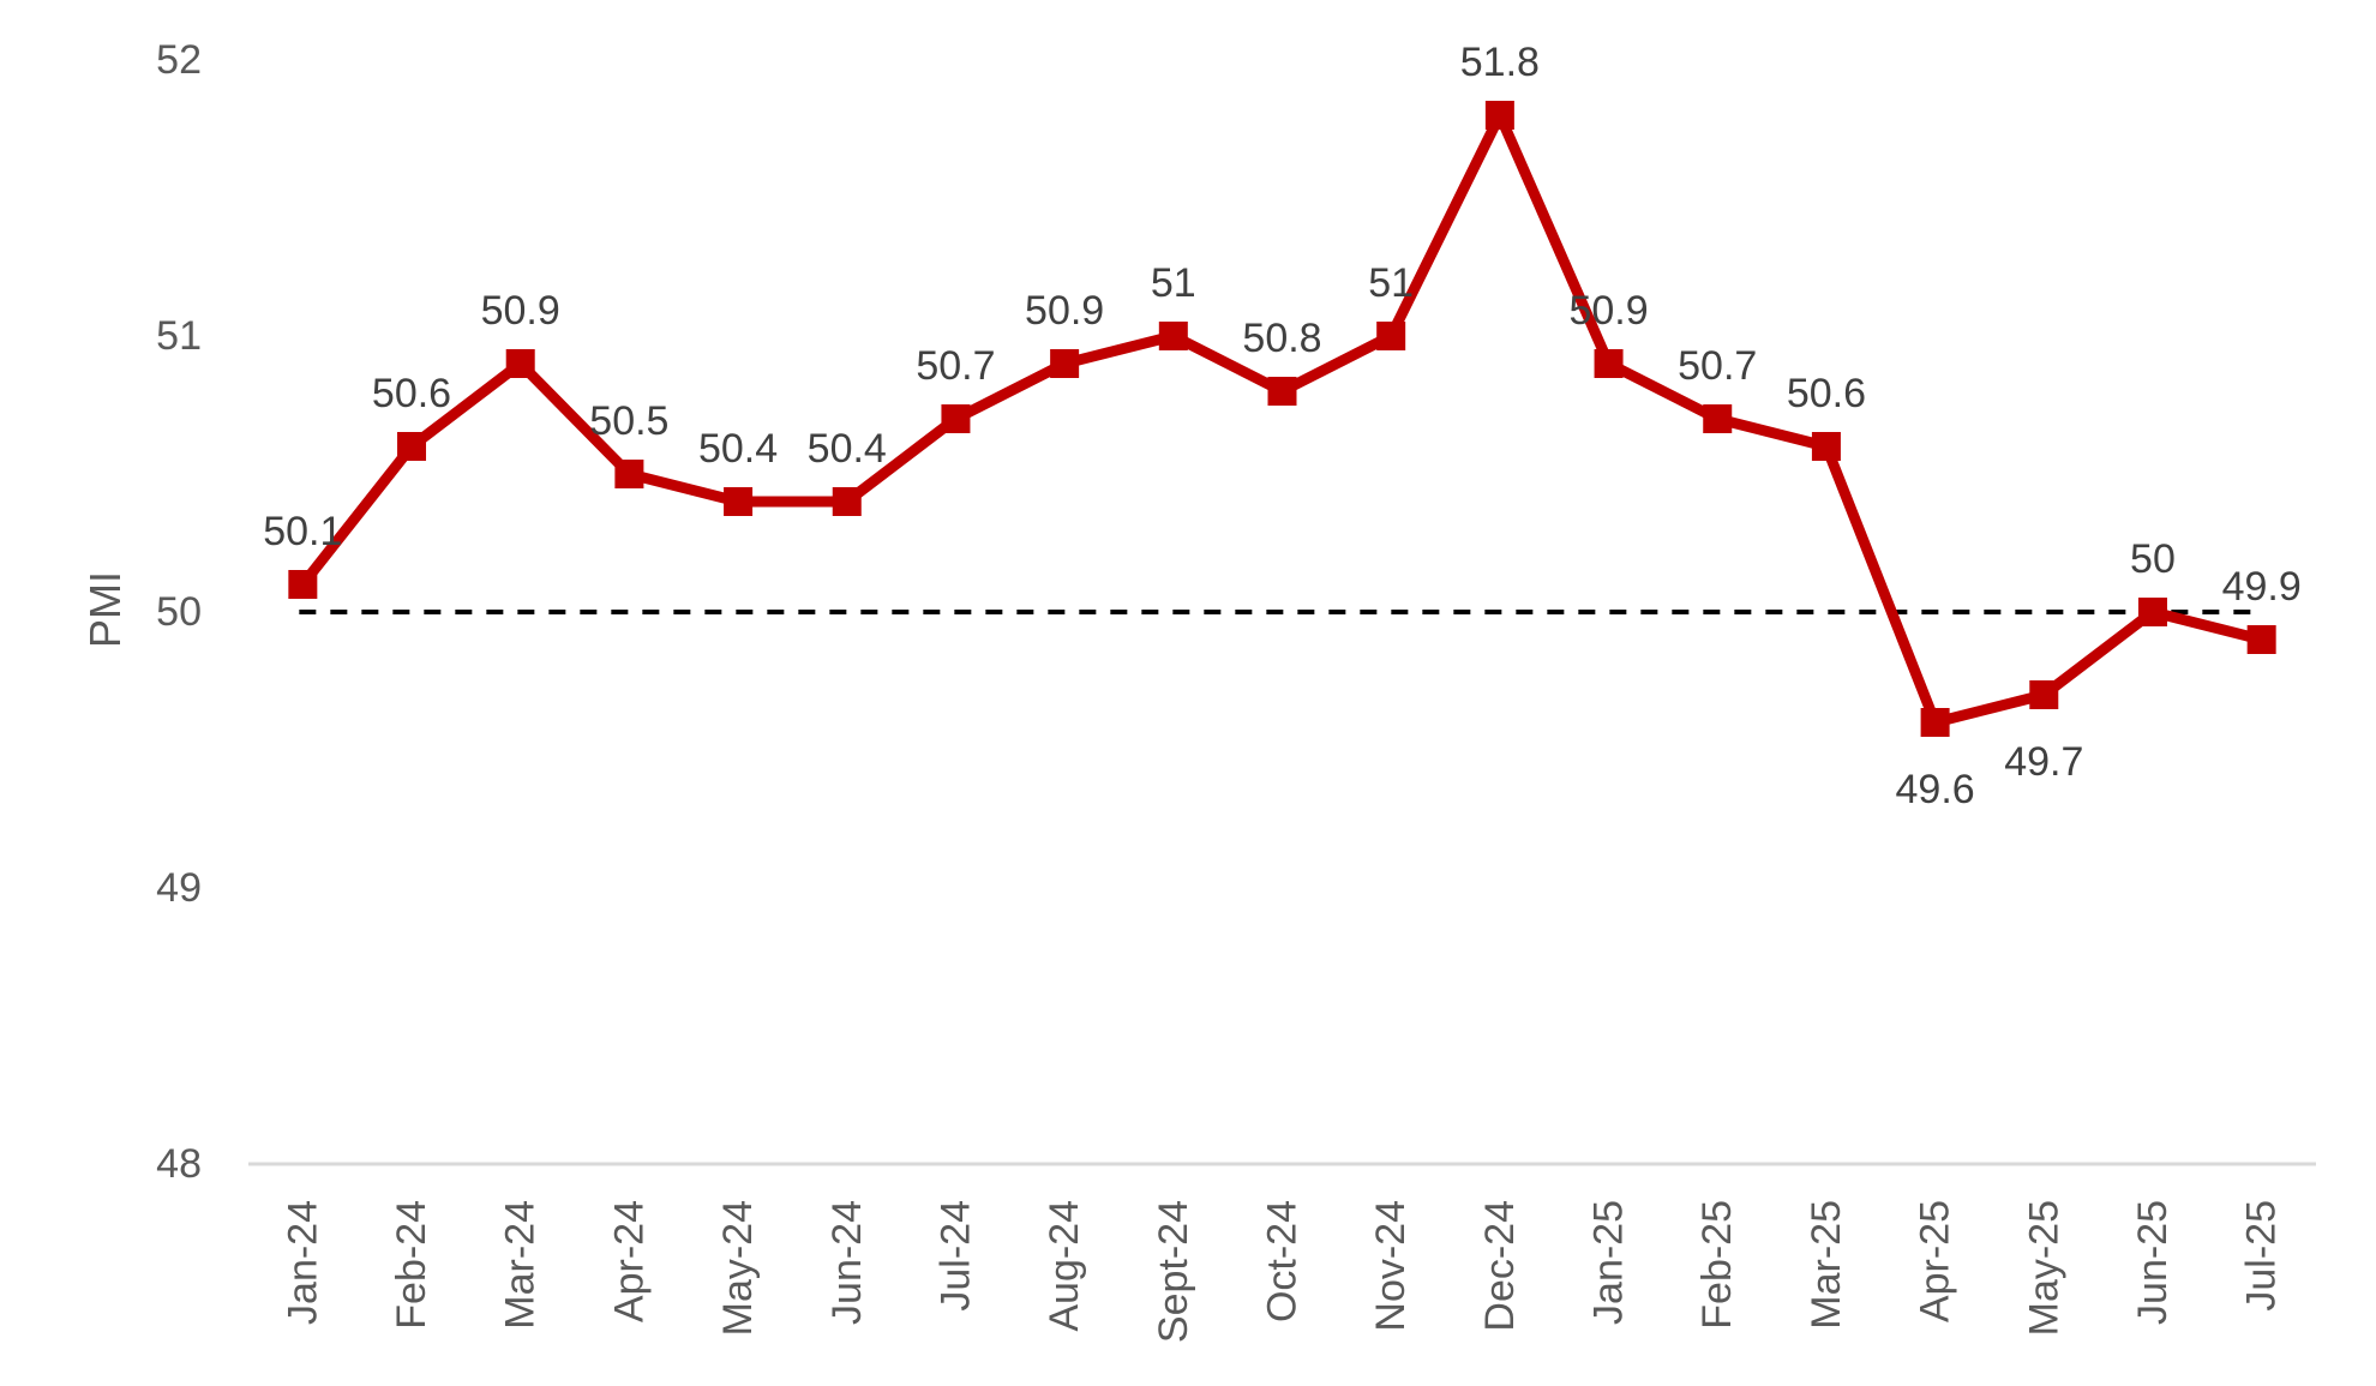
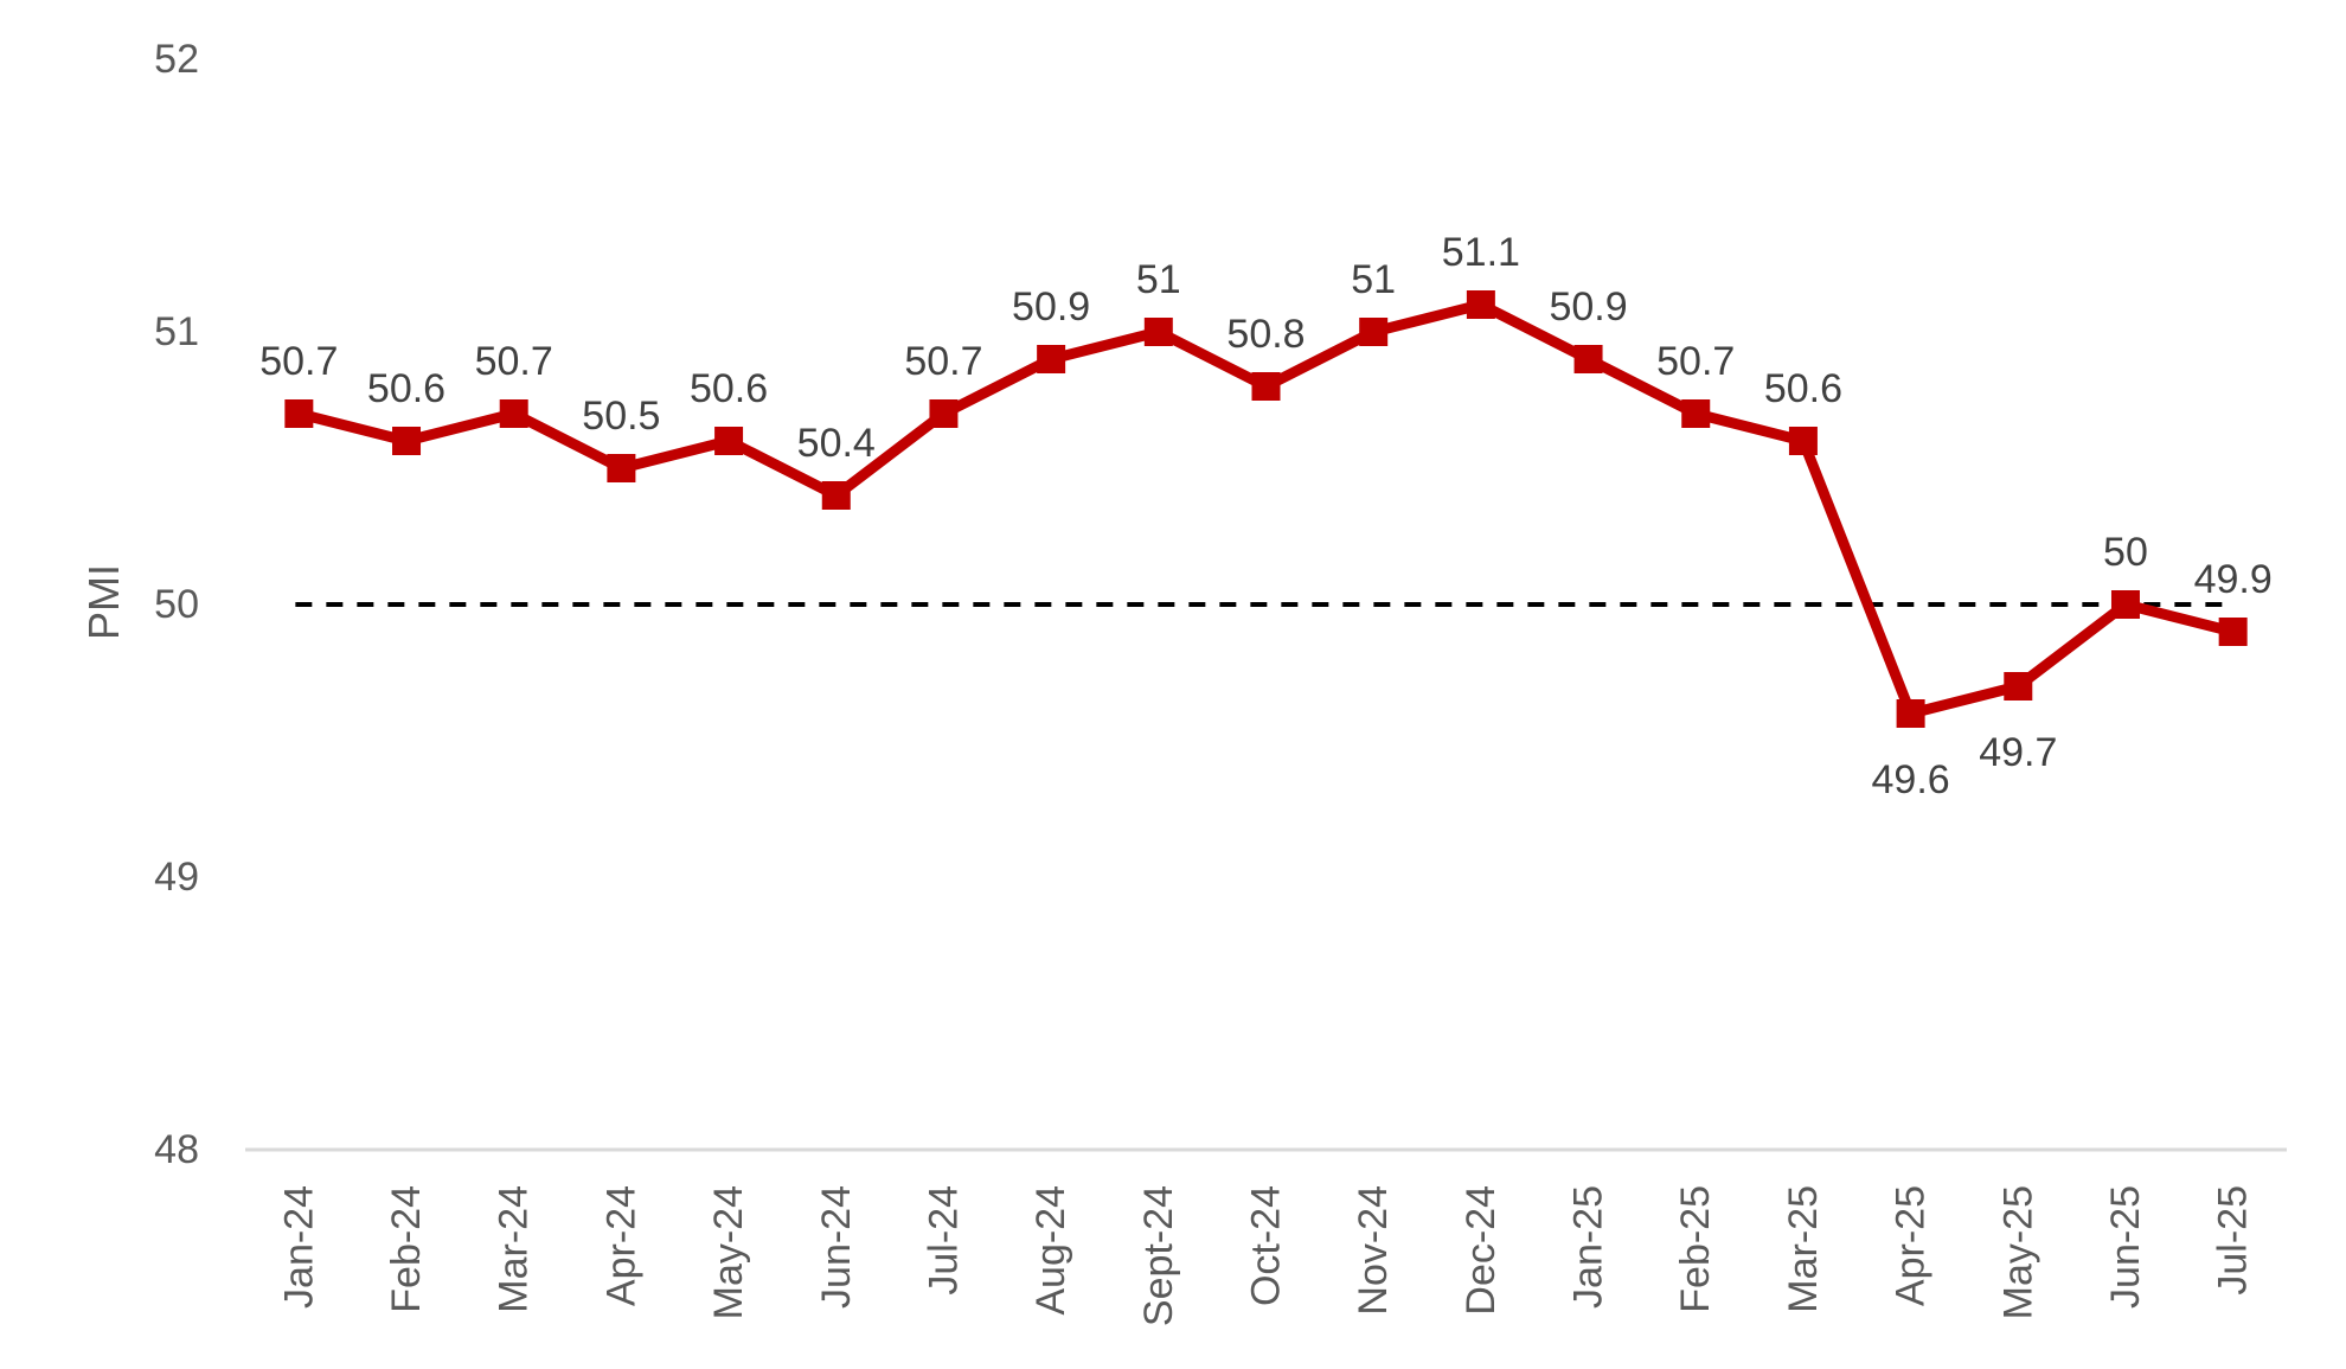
Jan-24: 50.1 -> 50.7
Mar-24: 50.9 -> 50.7
May-24: 50.4 -> 50.6
Dec-24: 51.8 -> 51.1
